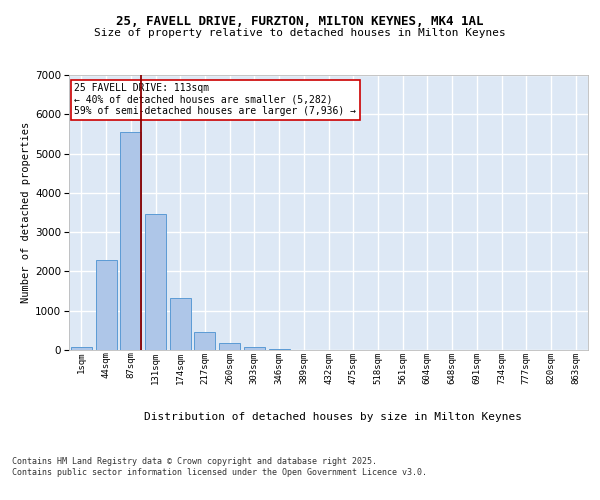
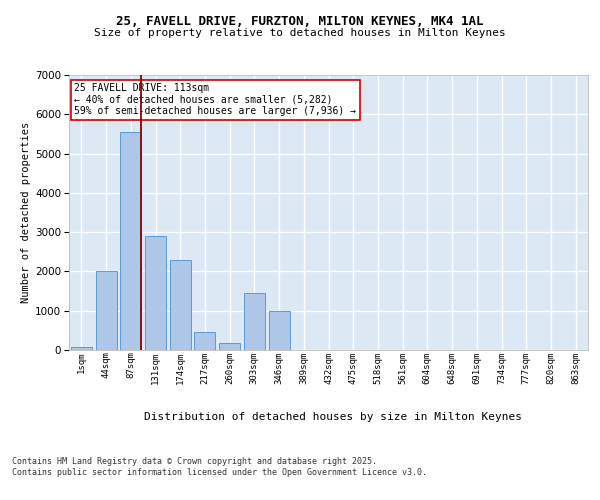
44sqm: 2300 -> 2000
131sqm: 3470 -> 2900
174sqm: 1320 -> 2300
303sqm: 80 -> 1450
346sqm: 30 -> 1000
